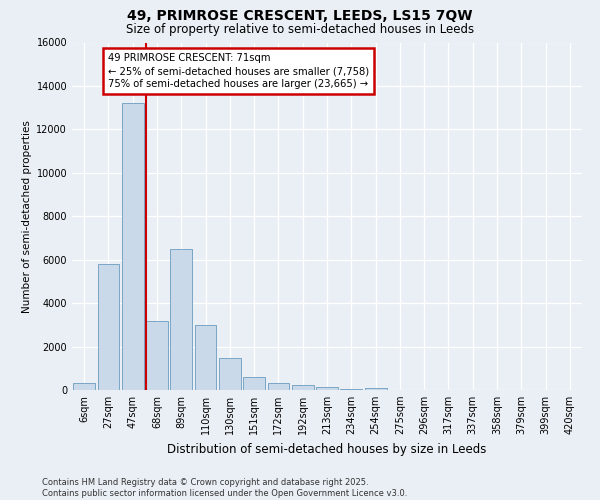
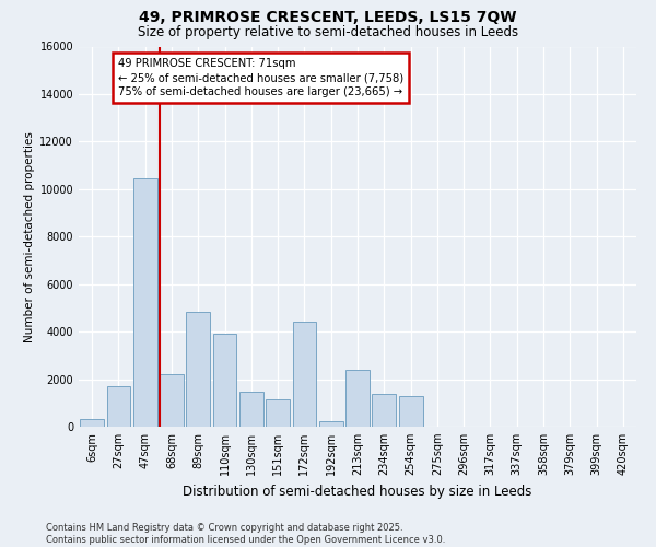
27sqm: 5800 -> 1700
47sqm: 13200 -> 10450
68sqm: 3200 -> 2200
89sqm: 6500 -> 4850
110sqm: 3000 -> 3900
151sqm: 620 -> 1150
172sqm: 310 -> 4400
213sqm: 130 -> 2400
234sqm: 60 -> 1400
254sqm: 80 -> 1300
